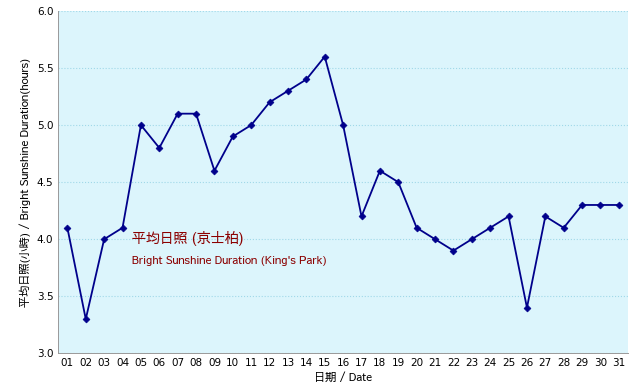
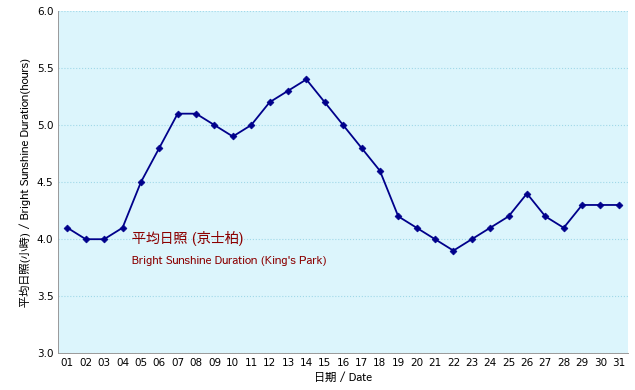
02: 3.3 -> 4.0
05: 5.0 -> 4.5
09: 4.6 -> 5.0
15: 5.6 -> 5.2
17: 4.2 -> 4.8
19: 4.5 -> 4.2
26: 3.4 -> 4.4
